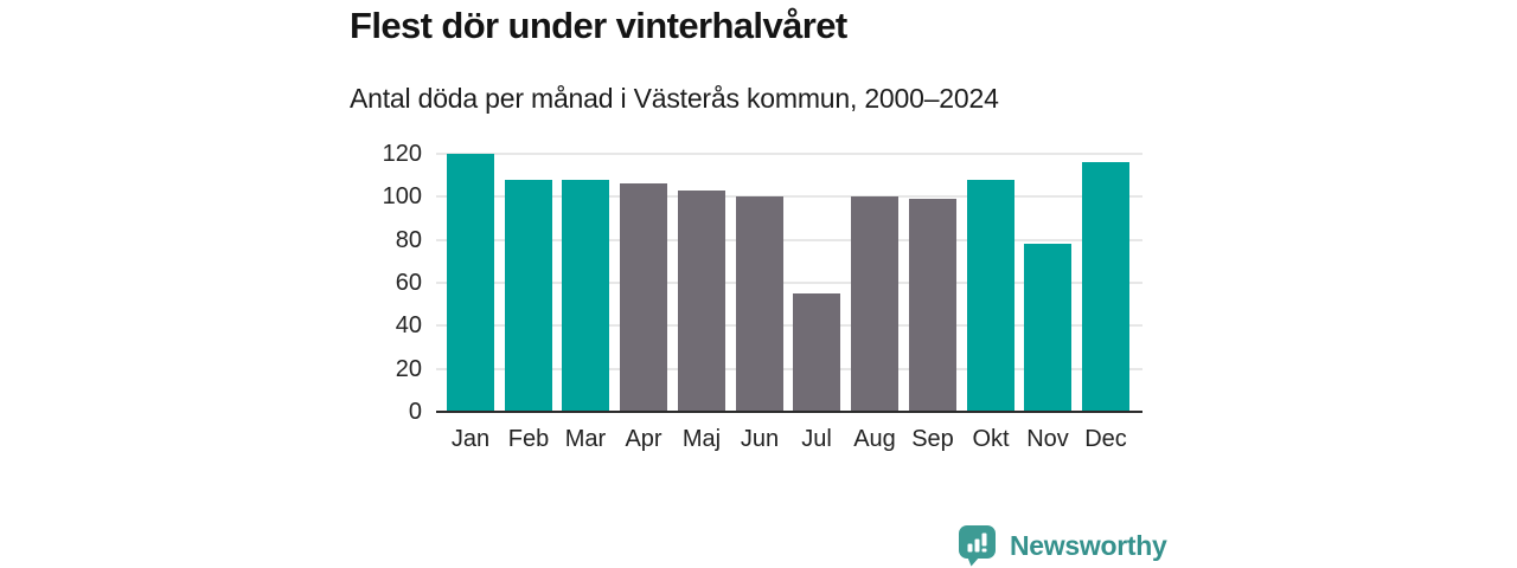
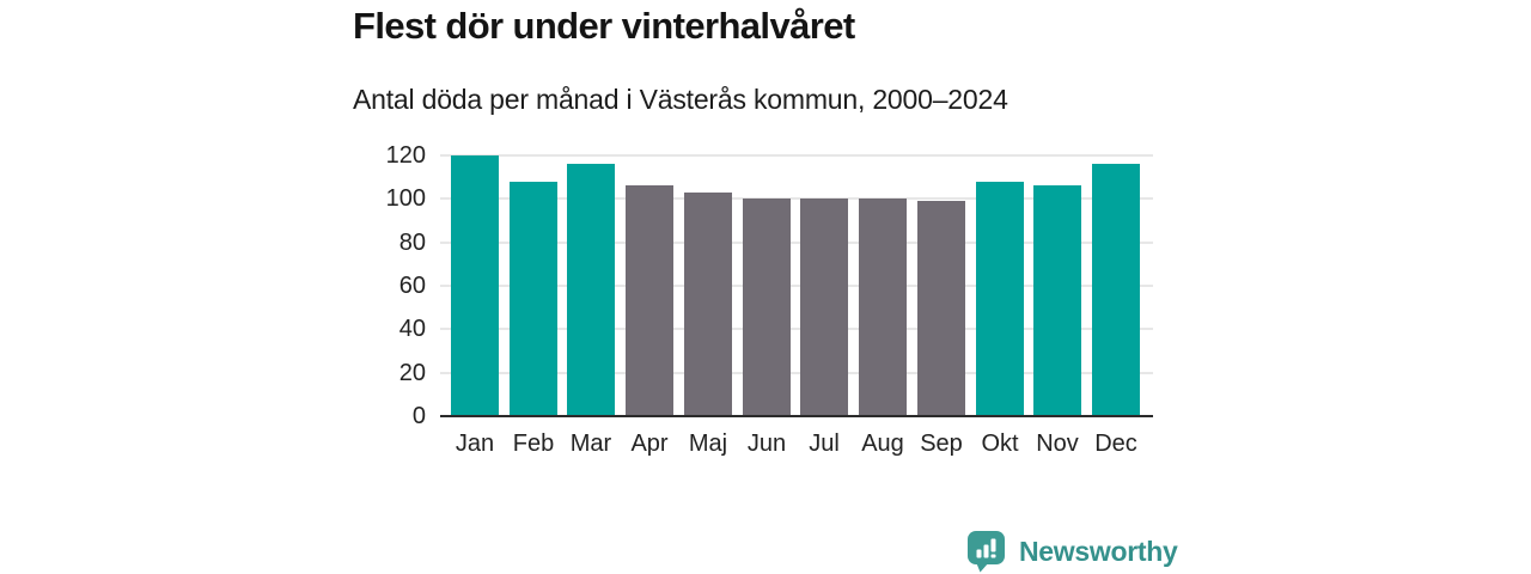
Mar: 108 -> 116
Jul: 55 -> 100
Nov: 78 -> 106
